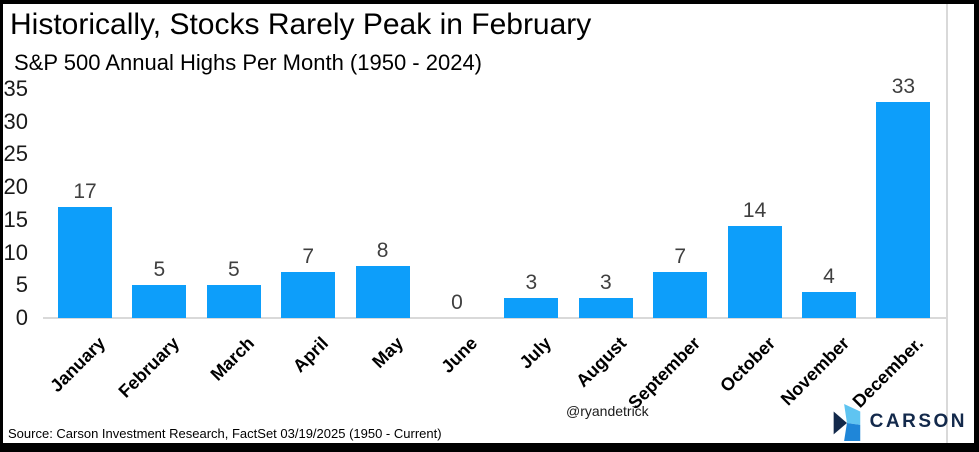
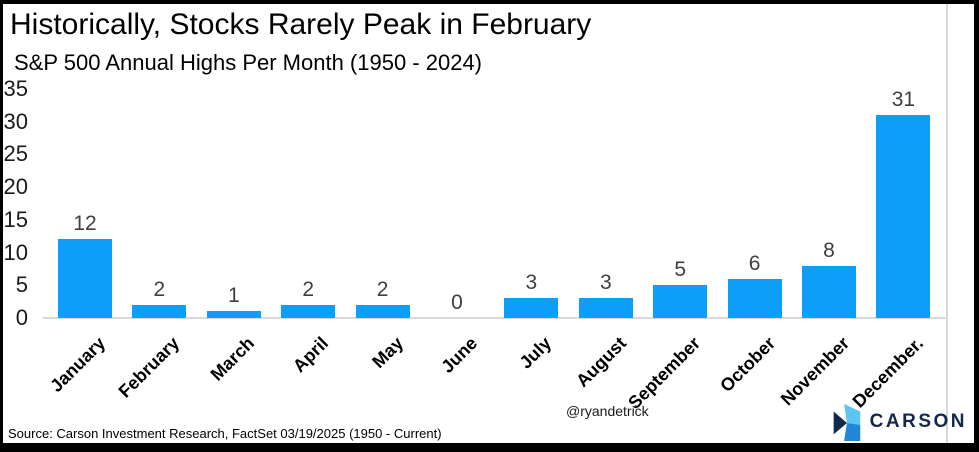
January: 17 -> 12
February: 5 -> 2
March: 5 -> 1
April: 7 -> 2
May: 8 -> 2
September: 7 -> 5
October: 14 -> 6
November: 4 -> 8
December.: 33 -> 31
